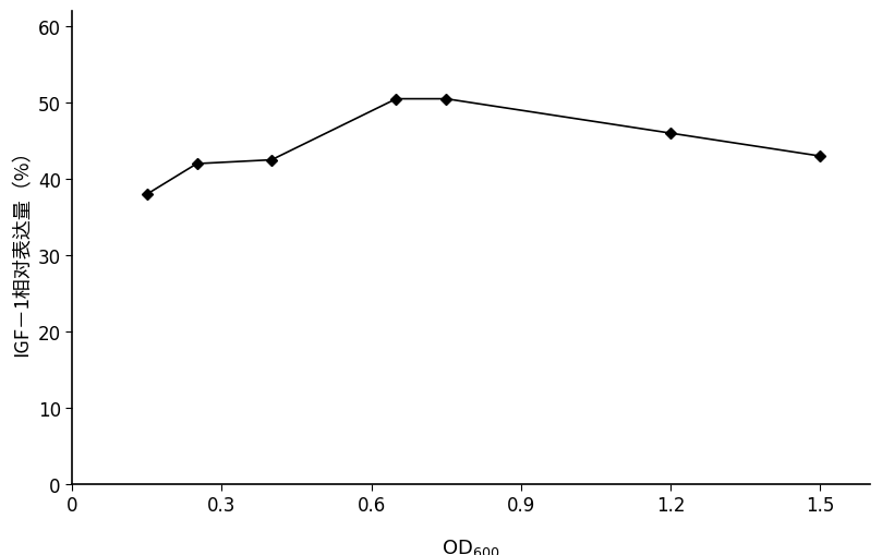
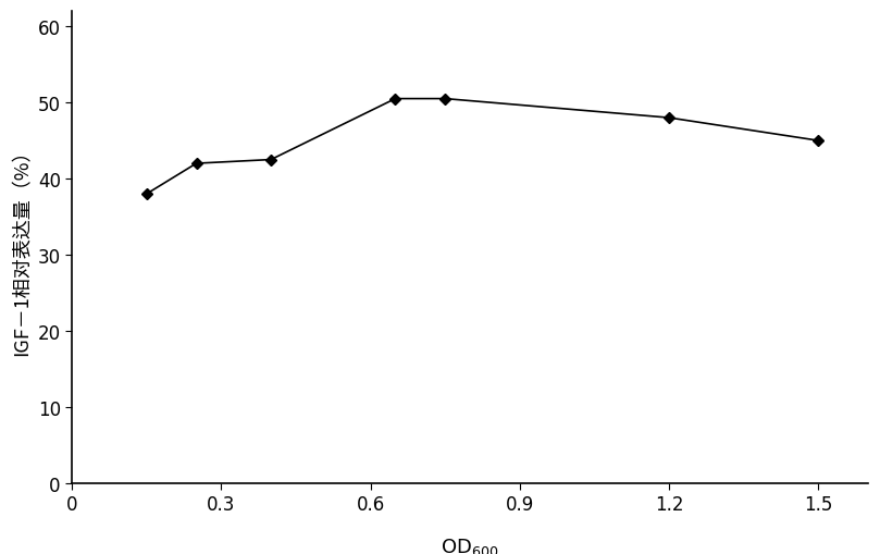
1.2: 46.0 -> 48.0
1.5: 43.0 -> 45.0
